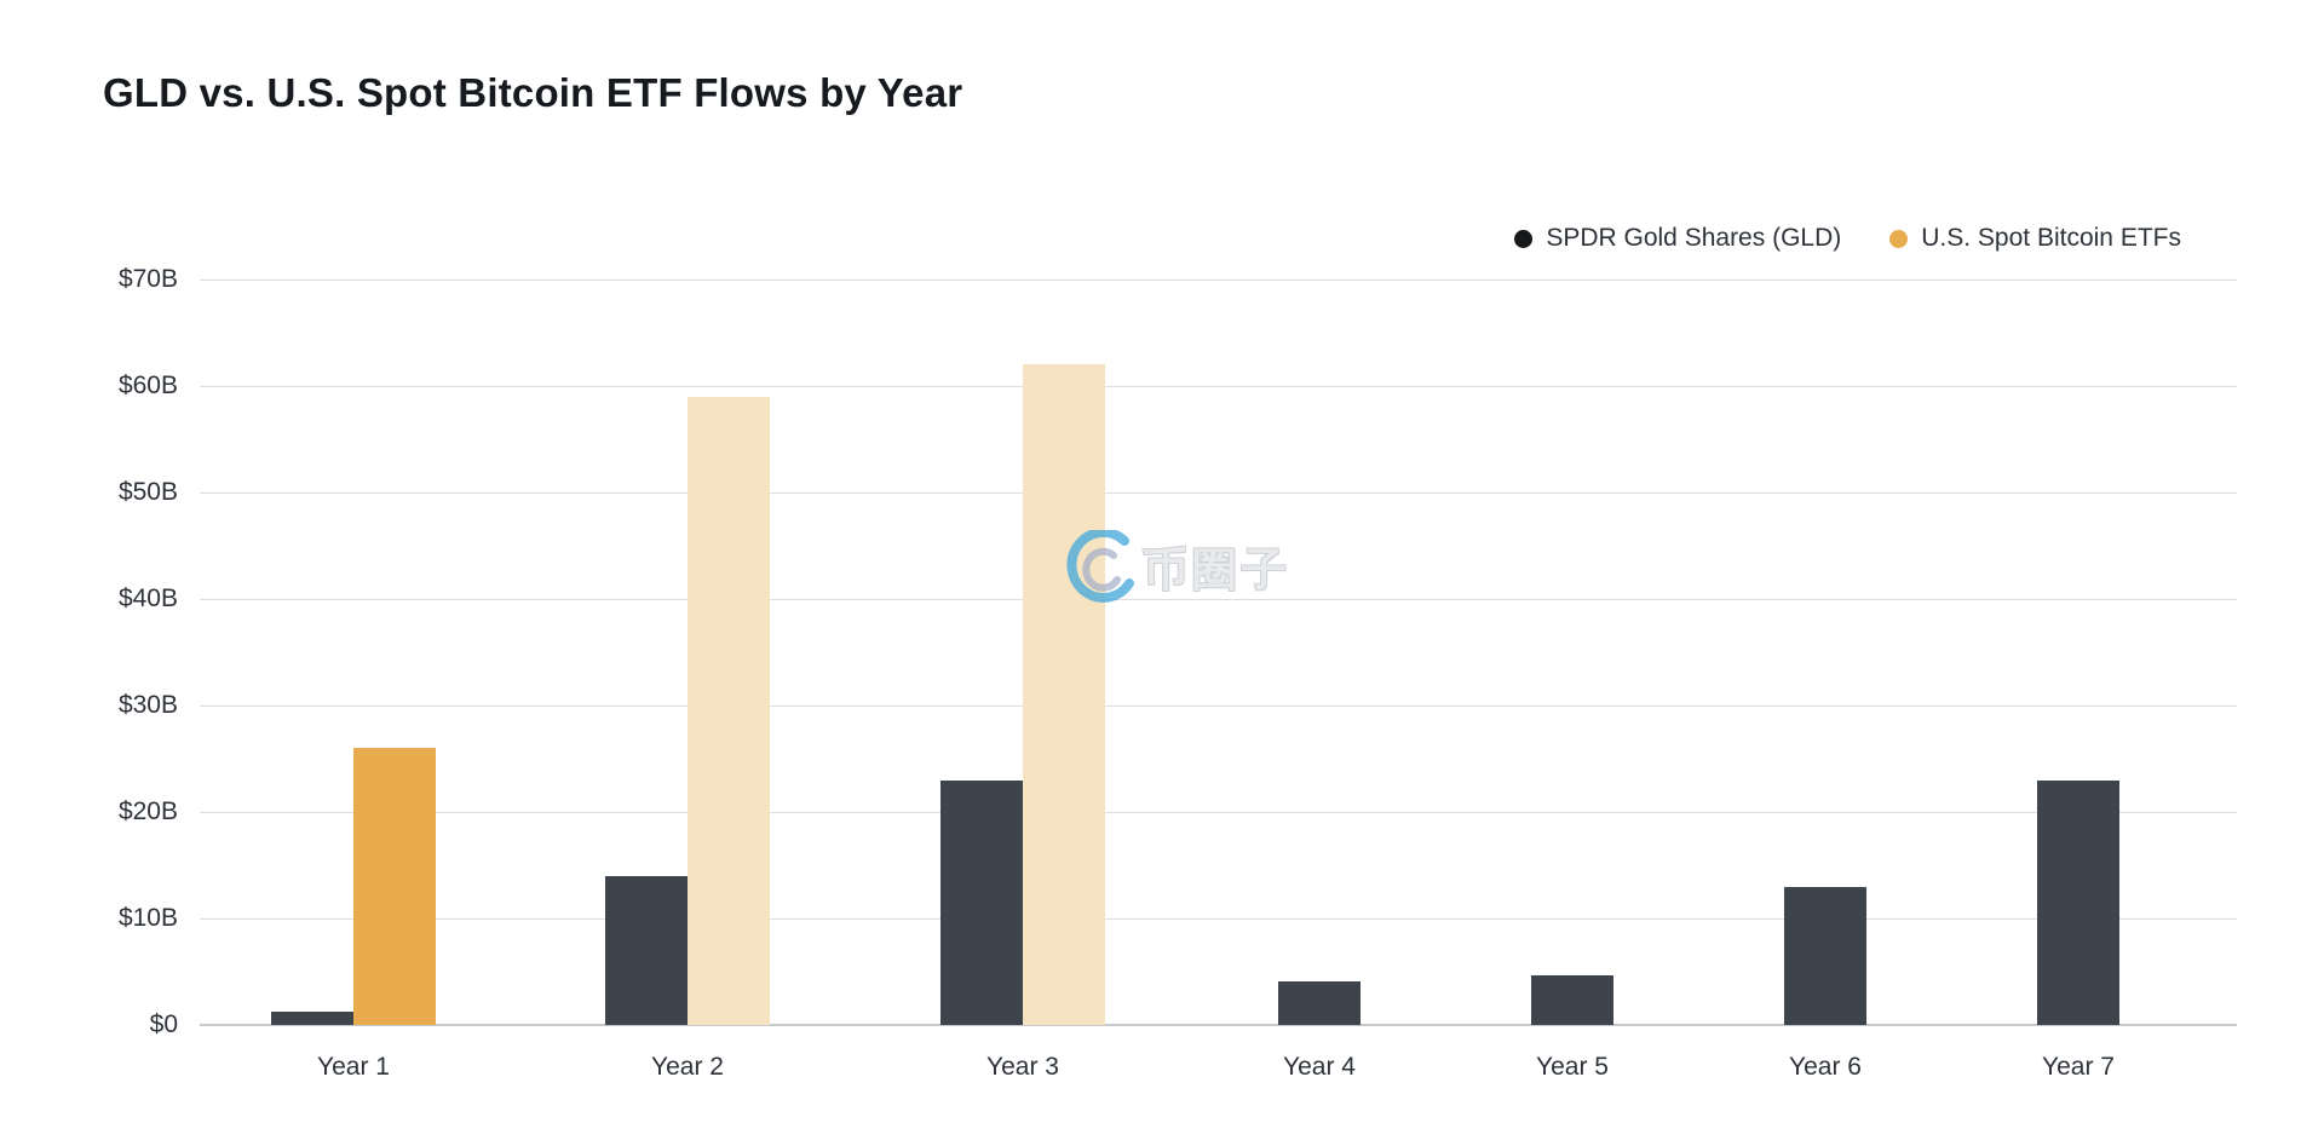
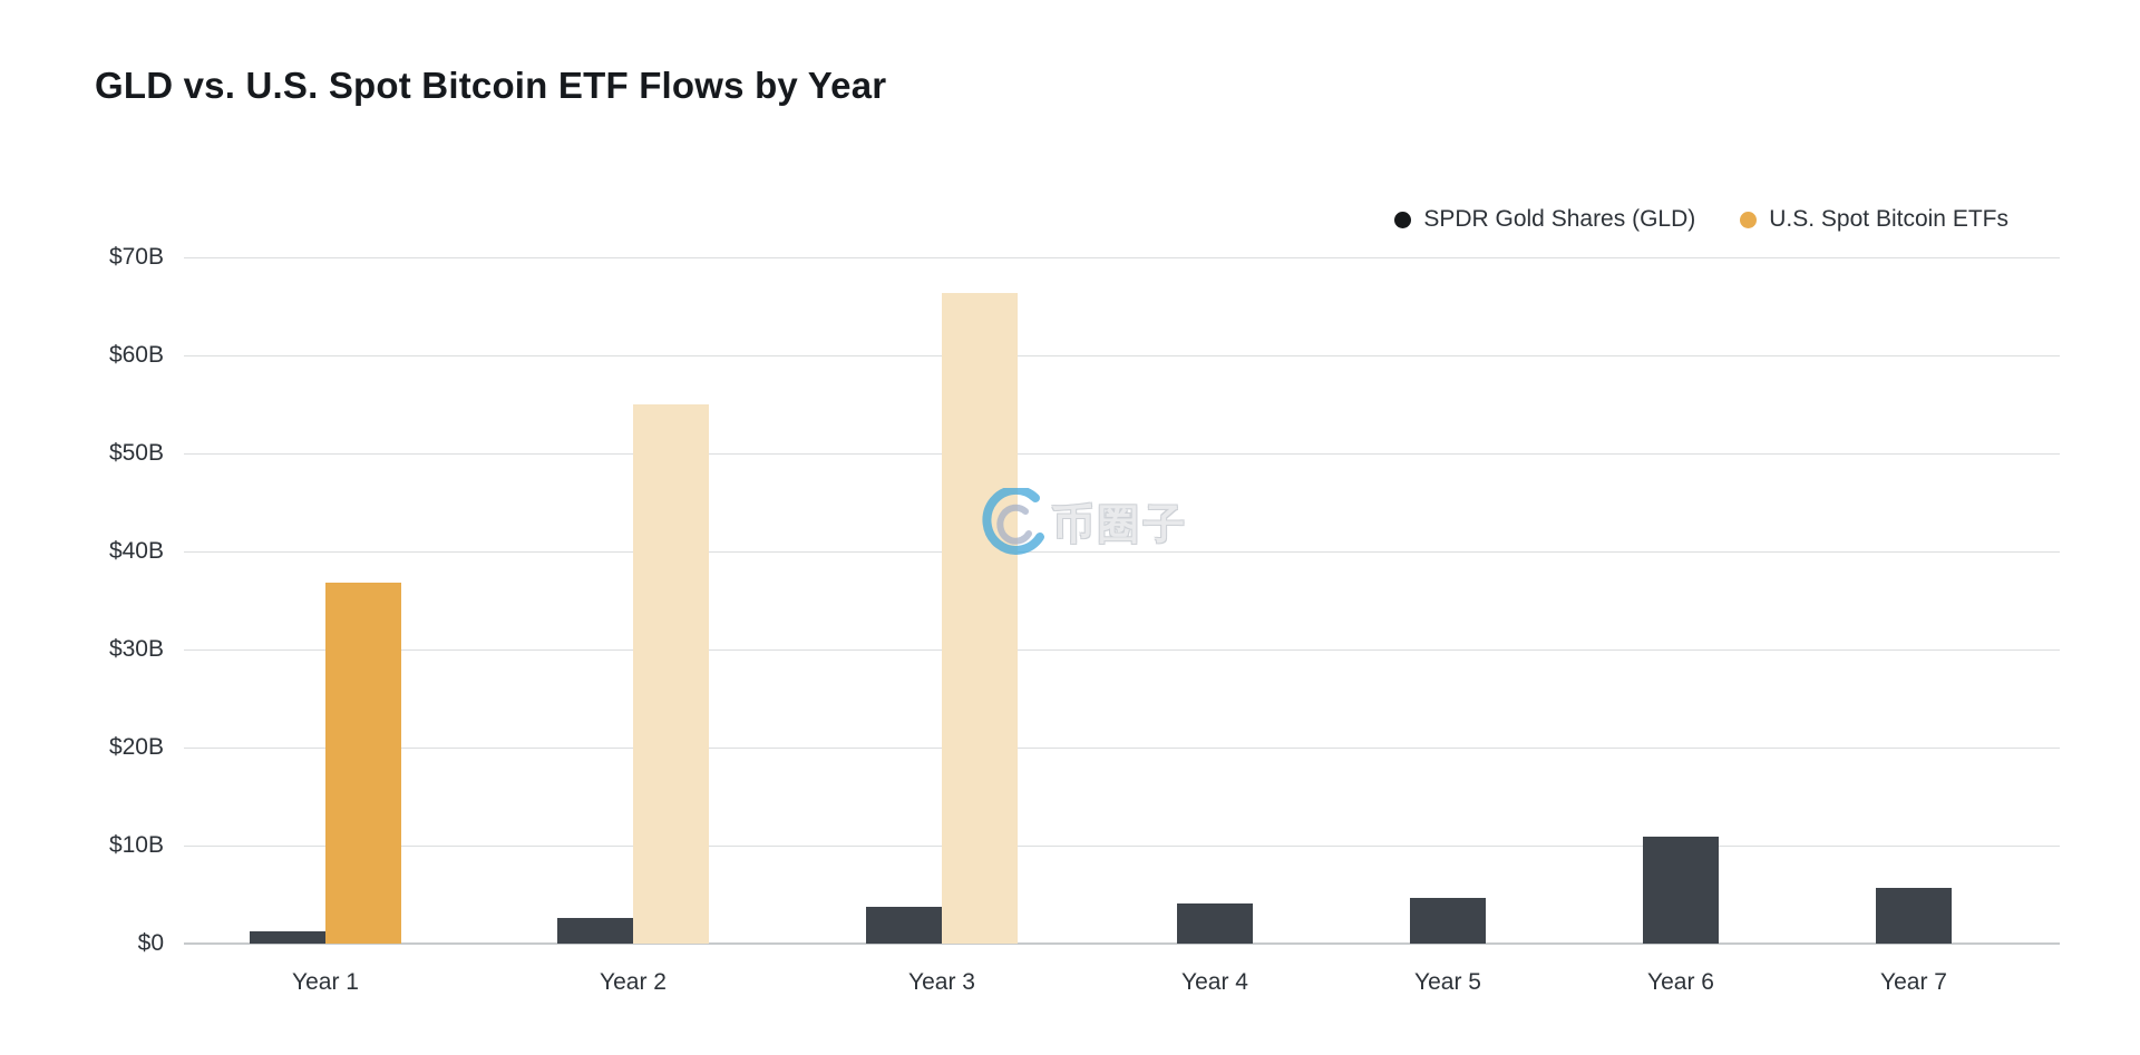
U.S. Spot Bitcoin ETFs/Year 1: $26B -> $37B
SPDR Gold Shares (GLD)/Year 2: $14B -> $3B
U.S. Spot Bitcoin ETFs/Year 2: $59B -> $55B
SPDR Gold Shares (GLD)/Year 3: $23B -> $4B
U.S. Spot Bitcoin ETFs/Year 3: $62B -> $66B
SPDR Gold Shares (GLD)/Year 6: $13B -> $11B
SPDR Gold Shares (GLD)/Year 7: $23B -> $6B
